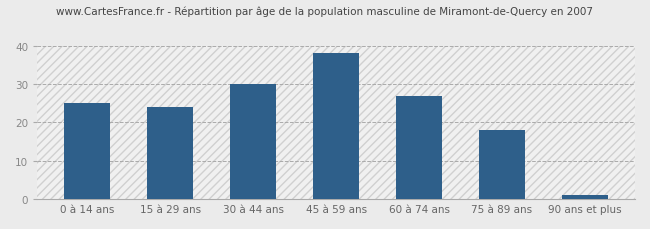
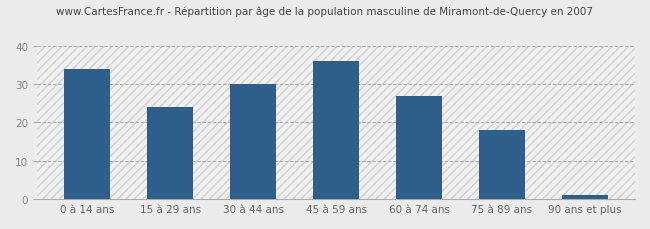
0 à 14 ans: 25 -> 34
45 à 59 ans: 38 -> 36
